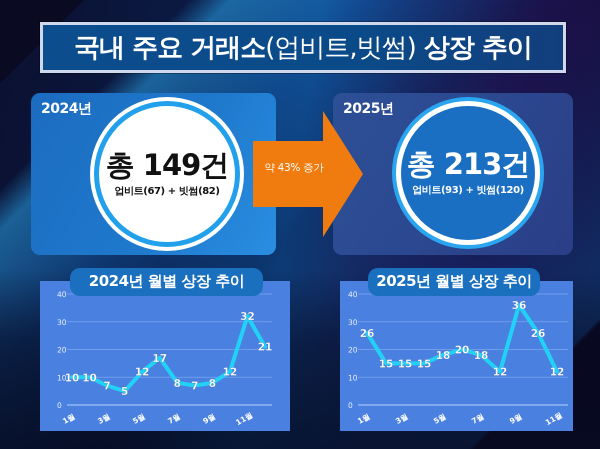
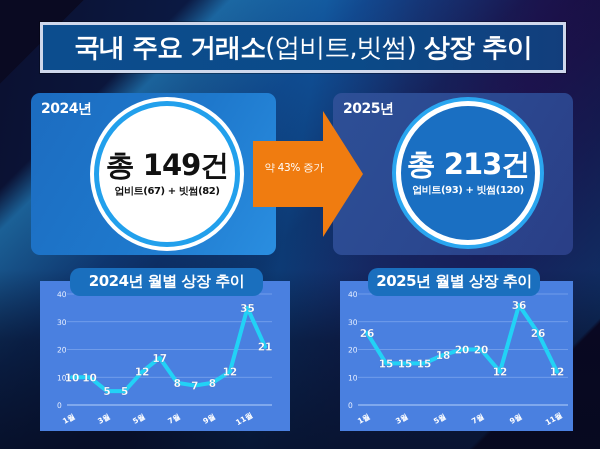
2024년 월별 상장 추이/3월: 7 -> 5
2024년 월별 상장 추이/11월: 32 -> 35
2025년 월별 상장 추이/7월: 18 -> 20
